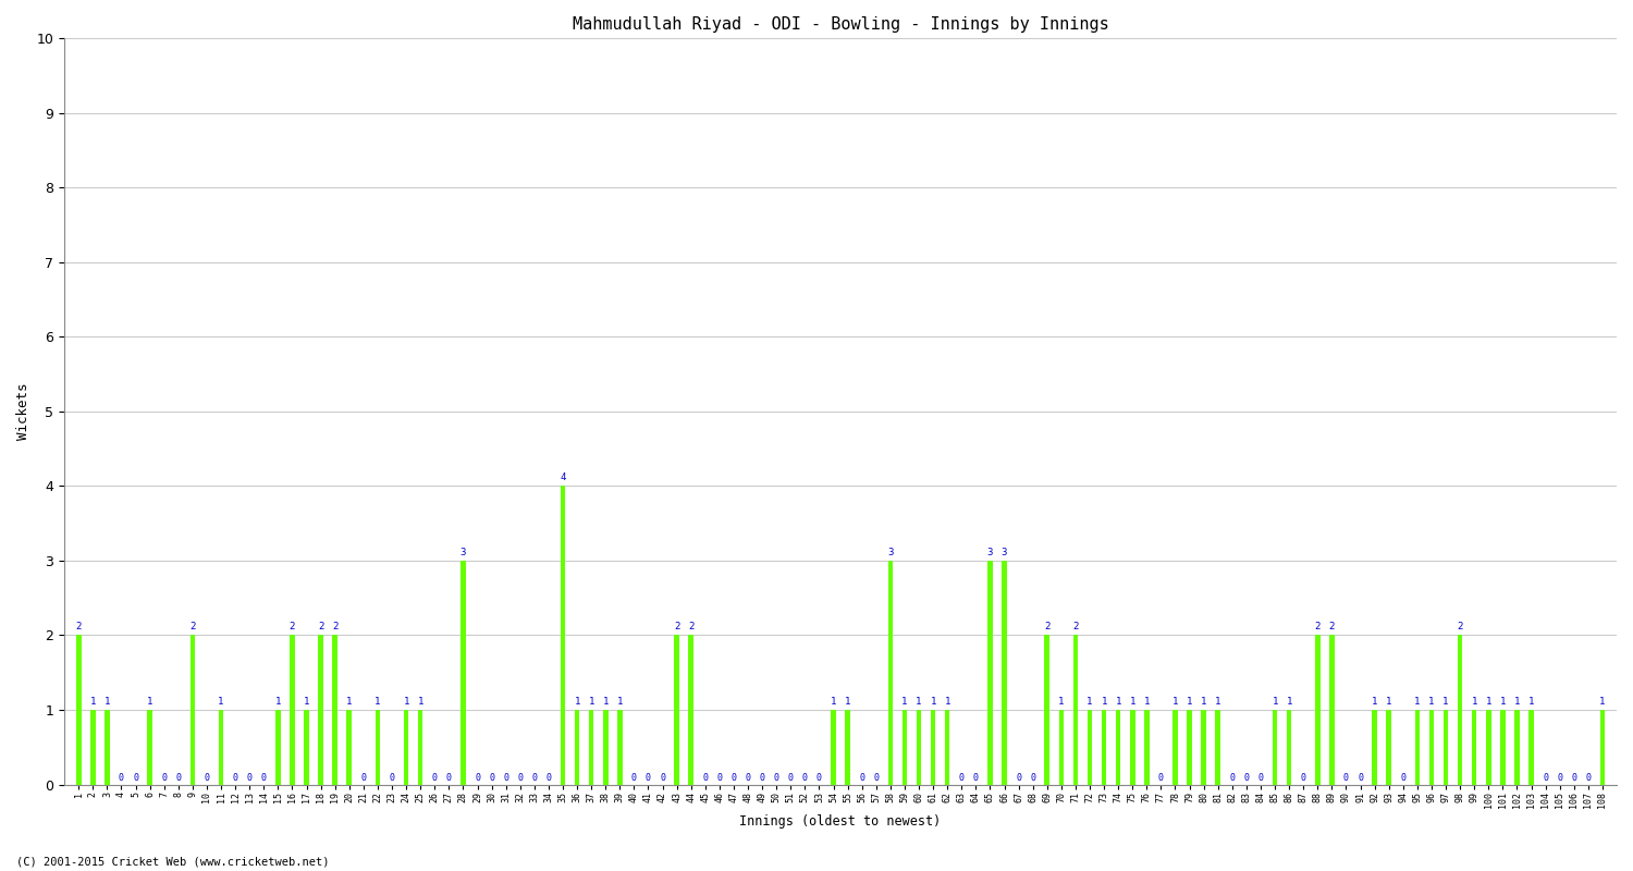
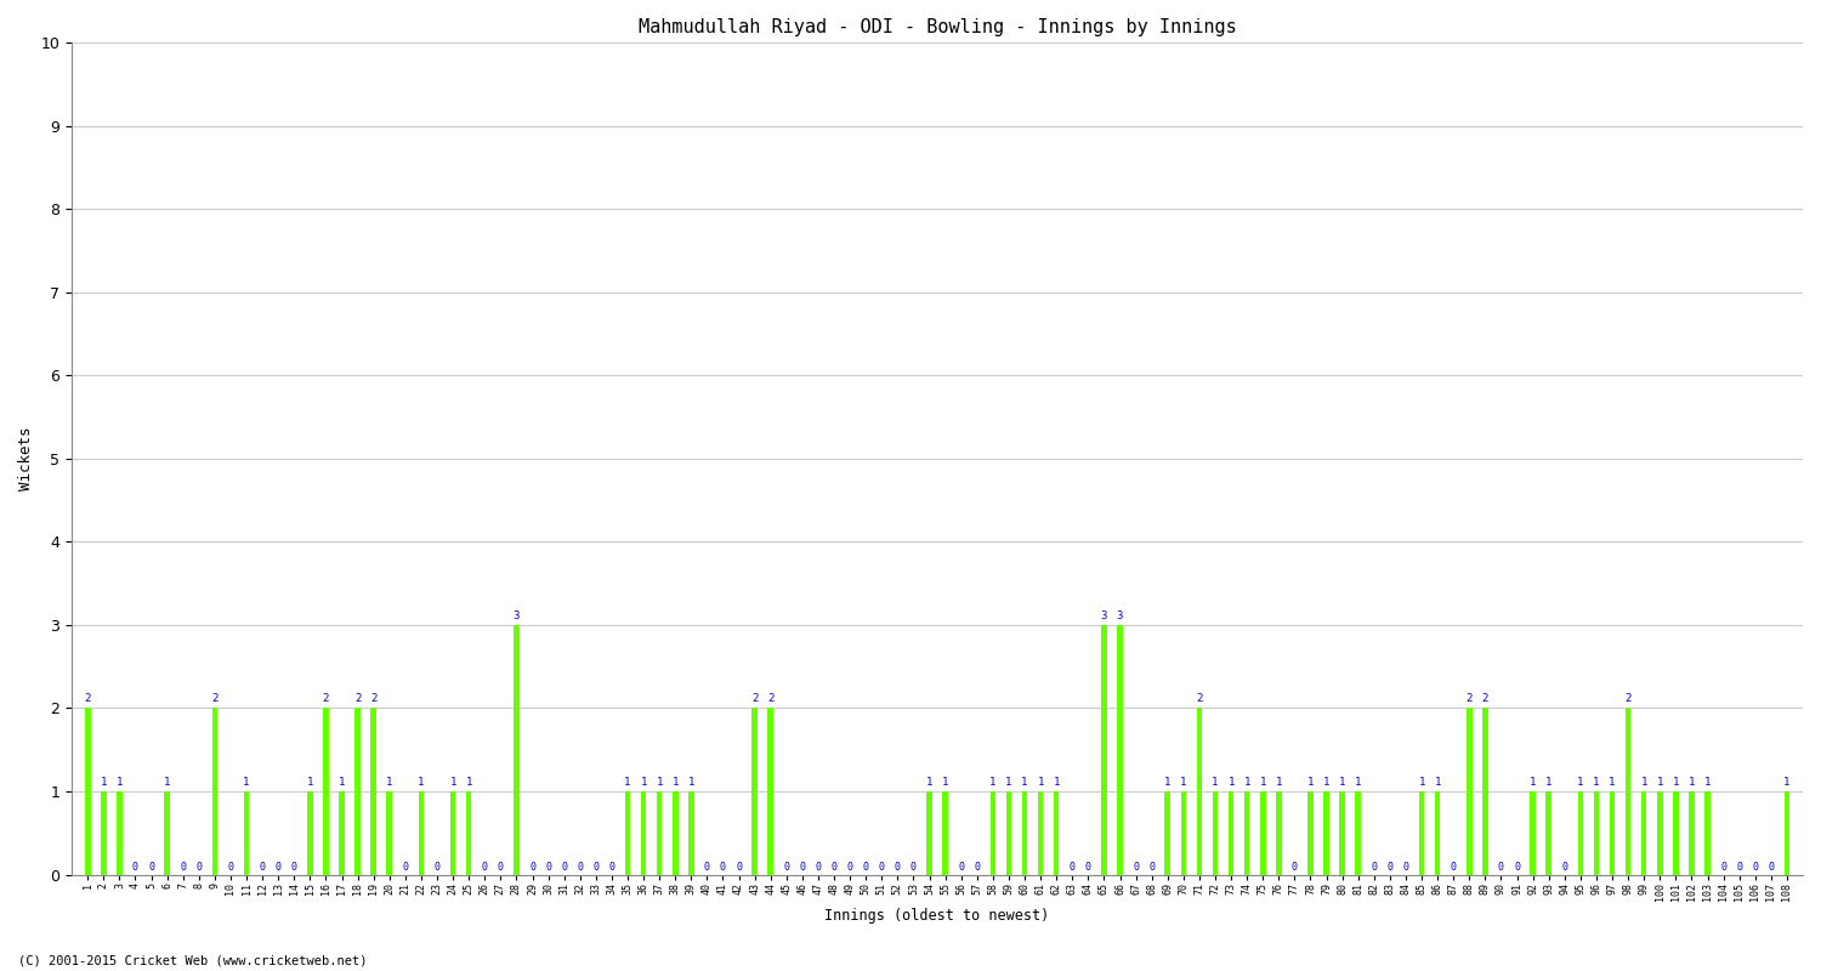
35: 4 -> 1
58: 3 -> 1
69: 2 -> 1
